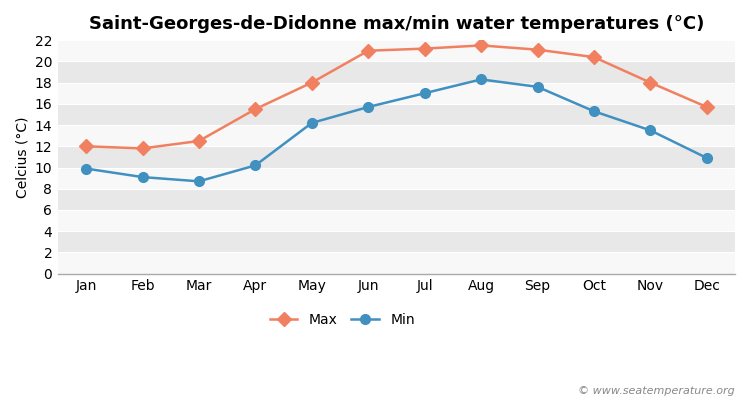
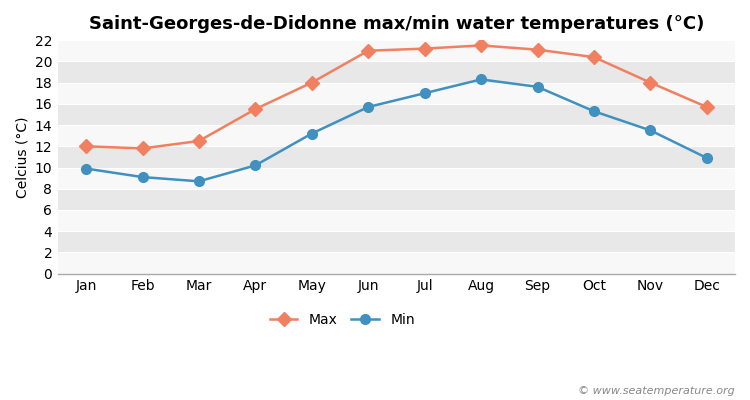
Min/May: 14.2 -> 13.2
